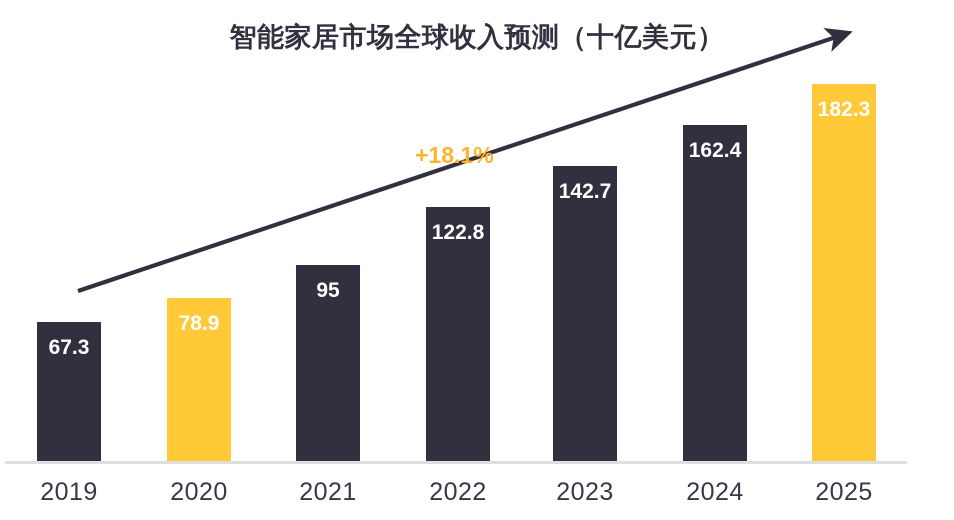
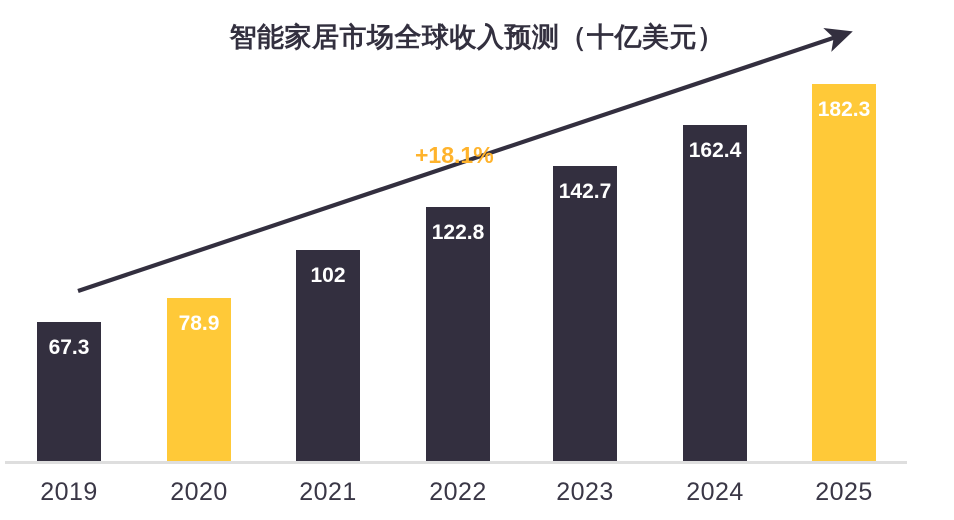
2021: 95 -> 102
